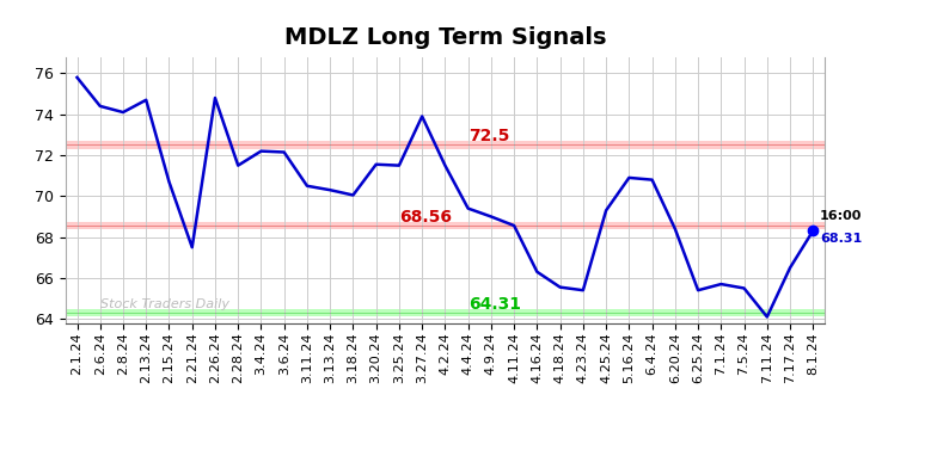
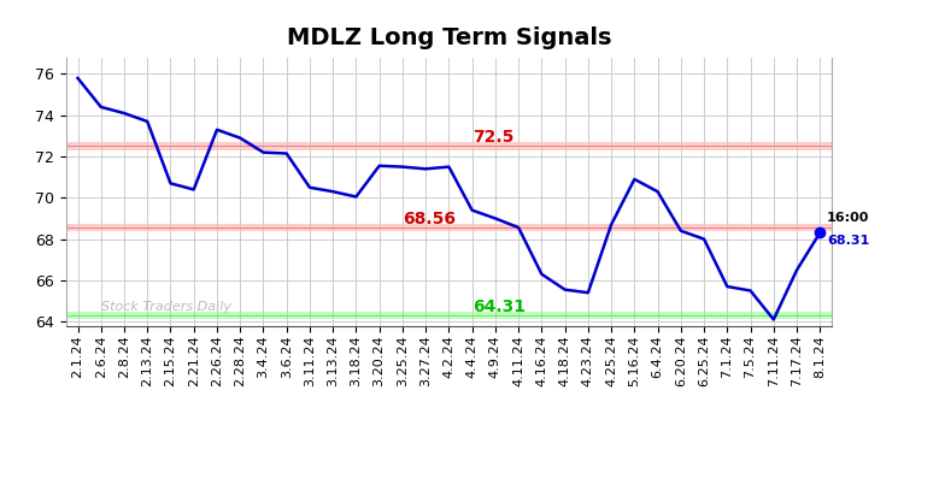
2.13.24: 74.7 -> 73.7
2.21.24: 67.5 -> 70.4
2.26.24: 74.8 -> 73.3
2.28.24: 71.5 -> 72.9
3.27.24: 73.9 -> 71.4
4.25.24: 69.3 -> 68.7
6.4.24: 70.8 -> 70.3
6.25.24: 65.4 -> 68.0
